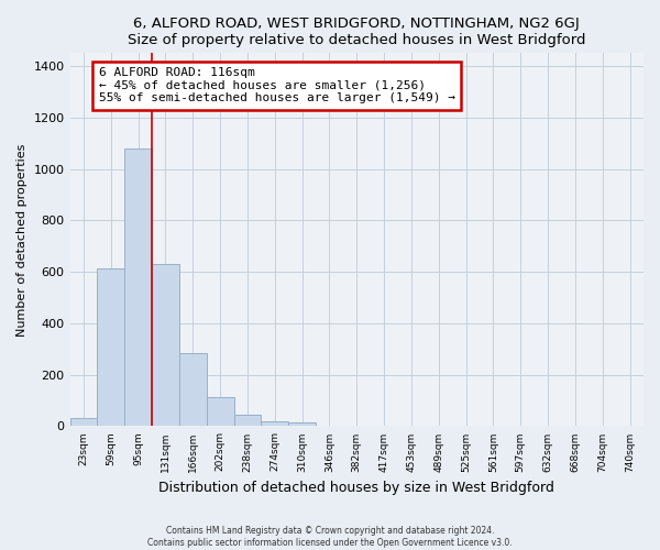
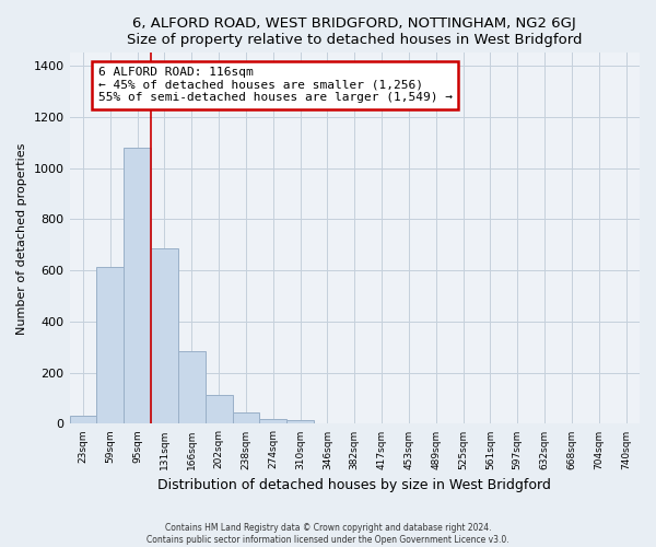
131sqm: 630 -> 685
